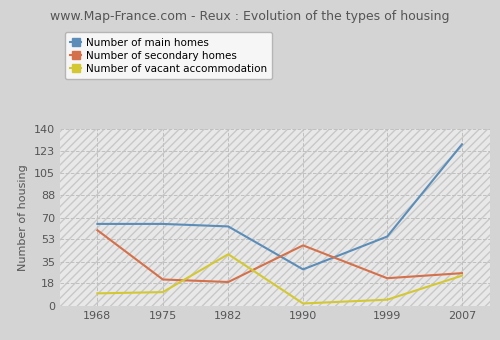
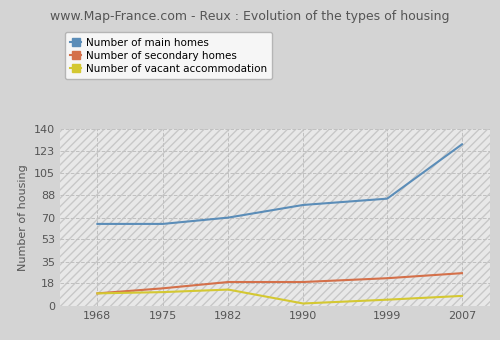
Number of secondary homes/1968: 60 -> 10
Number of secondary homes/1975: 21 -> 14
Number of main homes/1982: 63 -> 70
Number of vacant accommodation/1982: 41 -> 13
Number of main homes/1990: 29 -> 80
Number of secondary homes/1990: 48 -> 19
Number of main homes/1999: 55 -> 85
Number of vacant accommodation/2007: 24 -> 8
